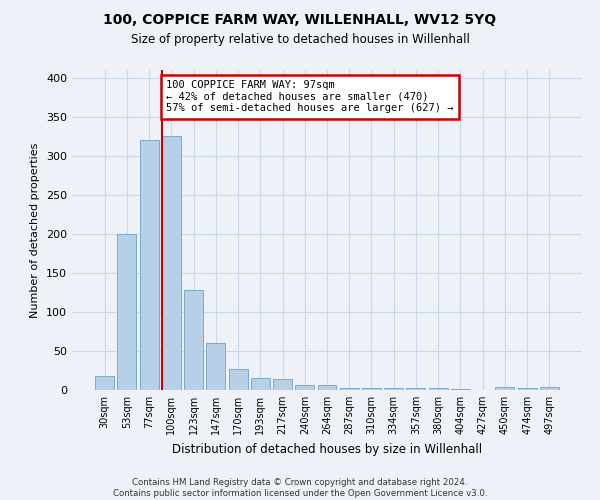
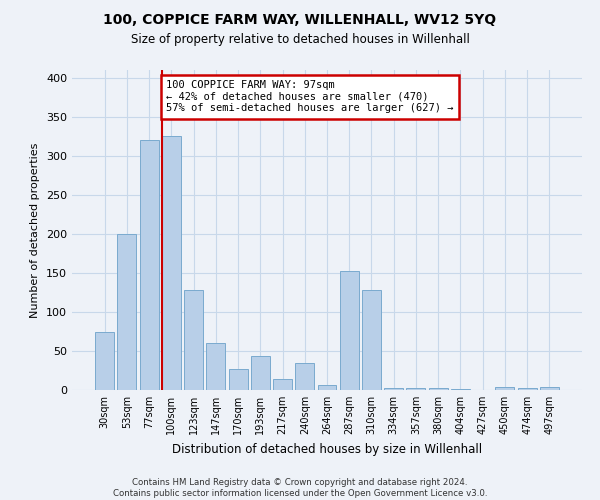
30sqm: 18 -> 74
193sqm: 15 -> 44
240sqm: 7 -> 34
287sqm: 3 -> 152
310sqm: 3 -> 128
